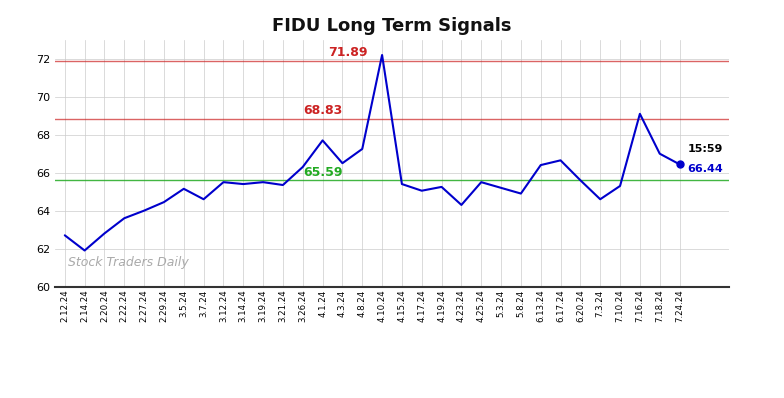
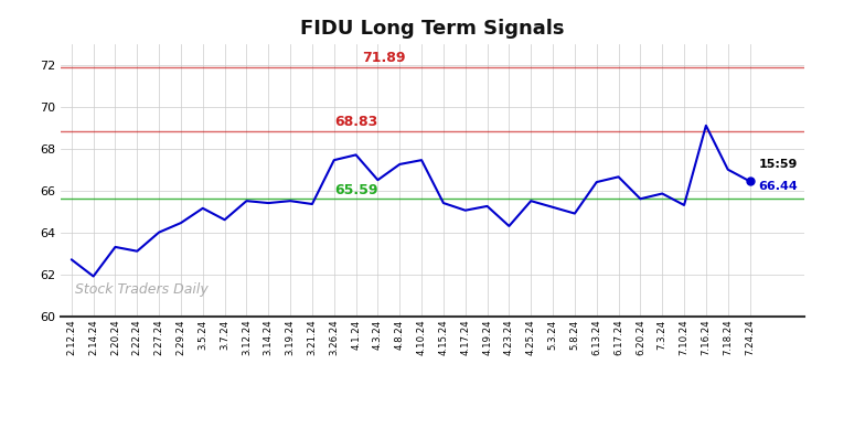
2.20.24: 62.8 -> 63.3
2.22.24: 63.6 -> 63.1
3.26.24: 66.3 -> 67.5
4.10.24: 72.2 -> 67.5
7.3.24: 64.6 -> 65.8
